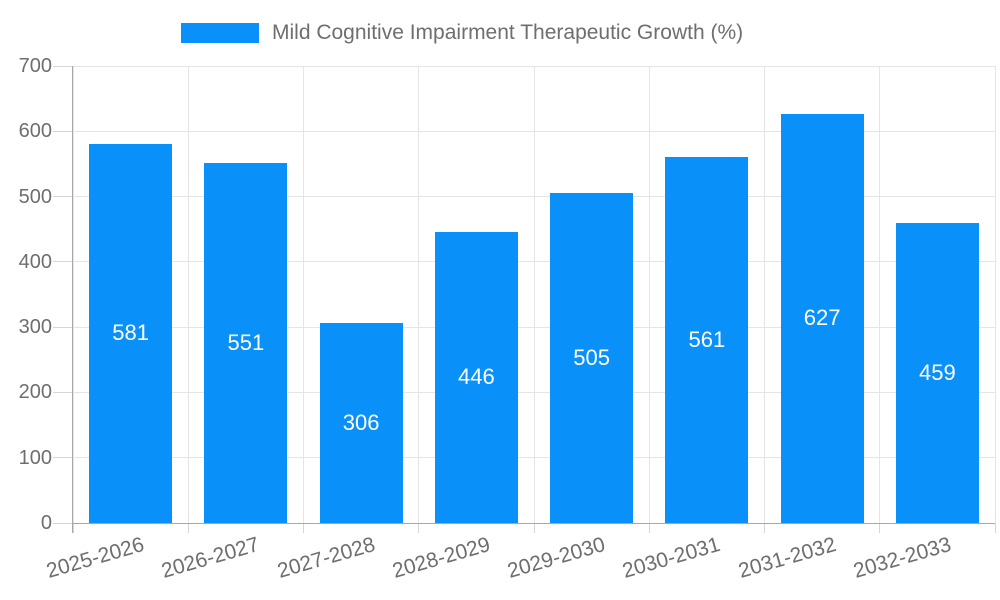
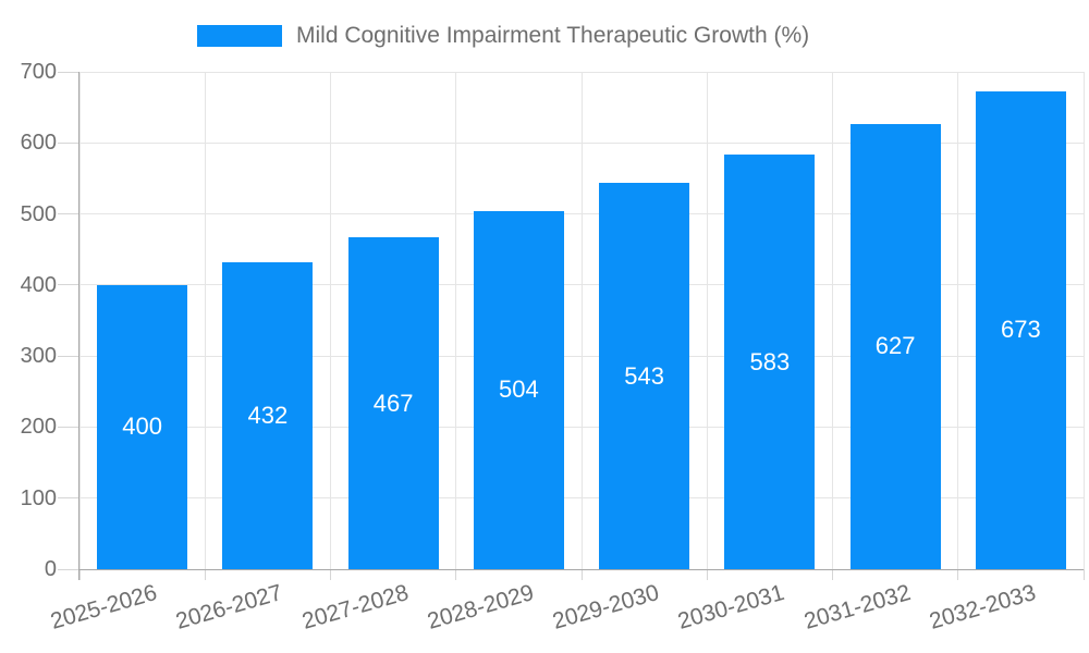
2025-2026: 581 -> 400
2026-2027: 551 -> 432
2027-2028: 306 -> 467
2028-2029: 446 -> 504
2029-2030: 505 -> 543
2030-2031: 561 -> 583
2032-2033: 459 -> 673
